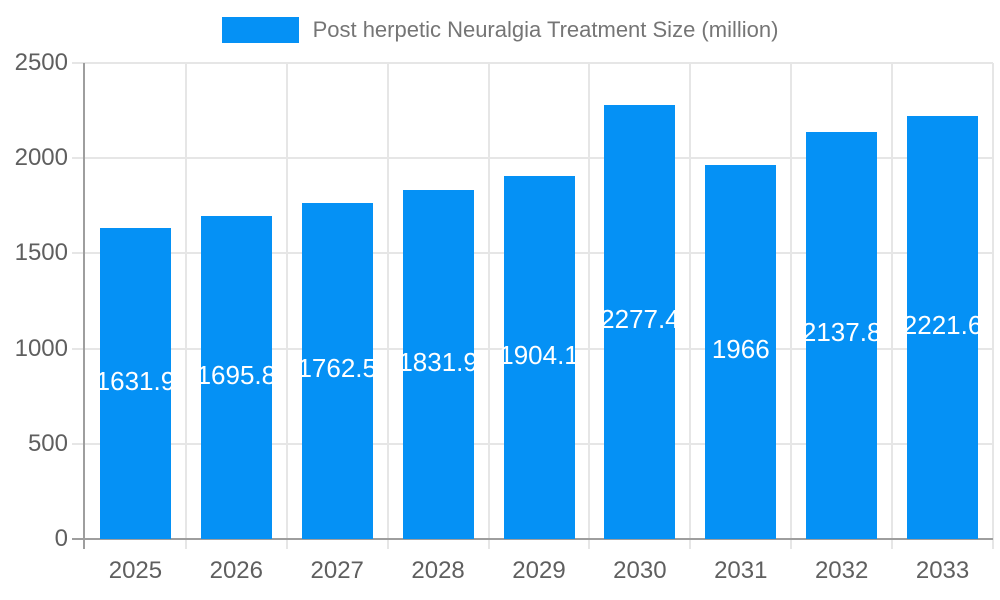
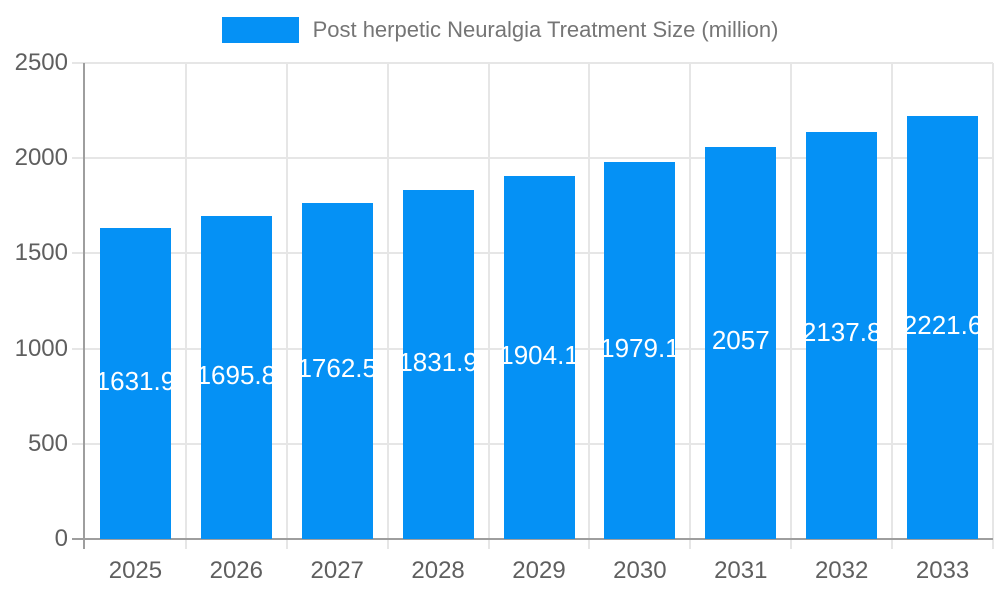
2030: 2277.4 -> 1979.1
2031: 1966 -> 2057
